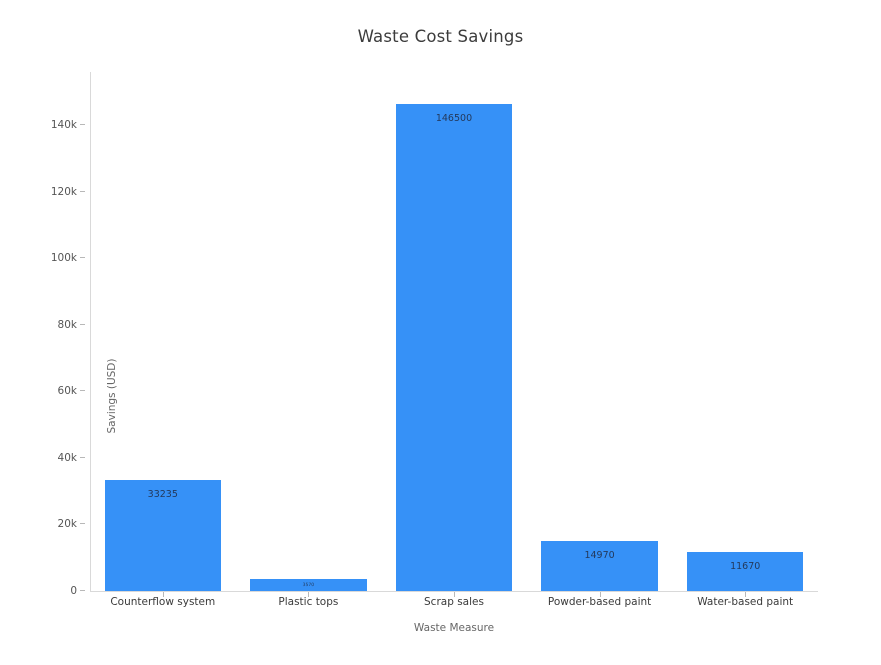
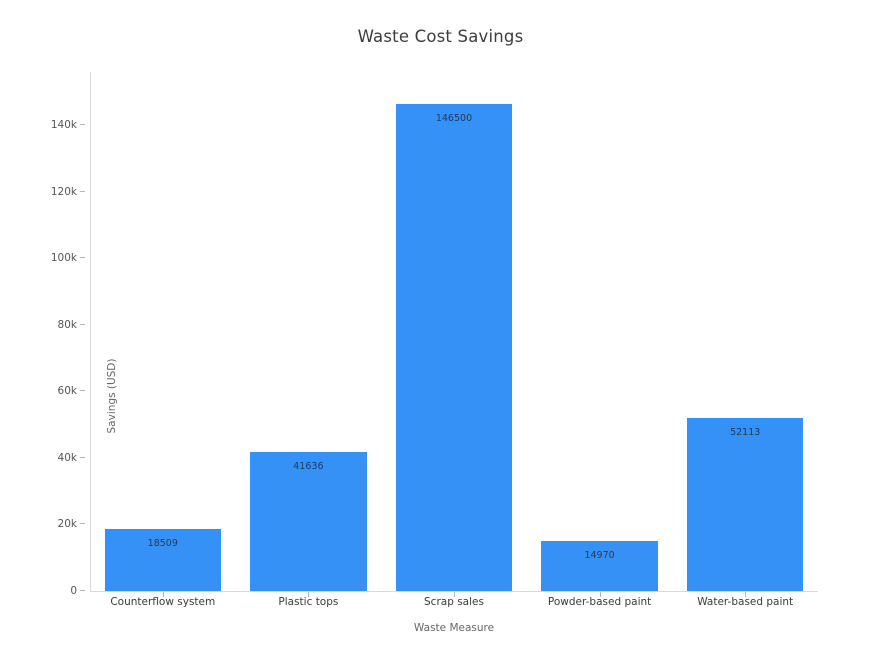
Counterflow system: 33235 -> 18509
Plastic tops: 3570 -> 41636
Water-based paint: 11670 -> 52113
